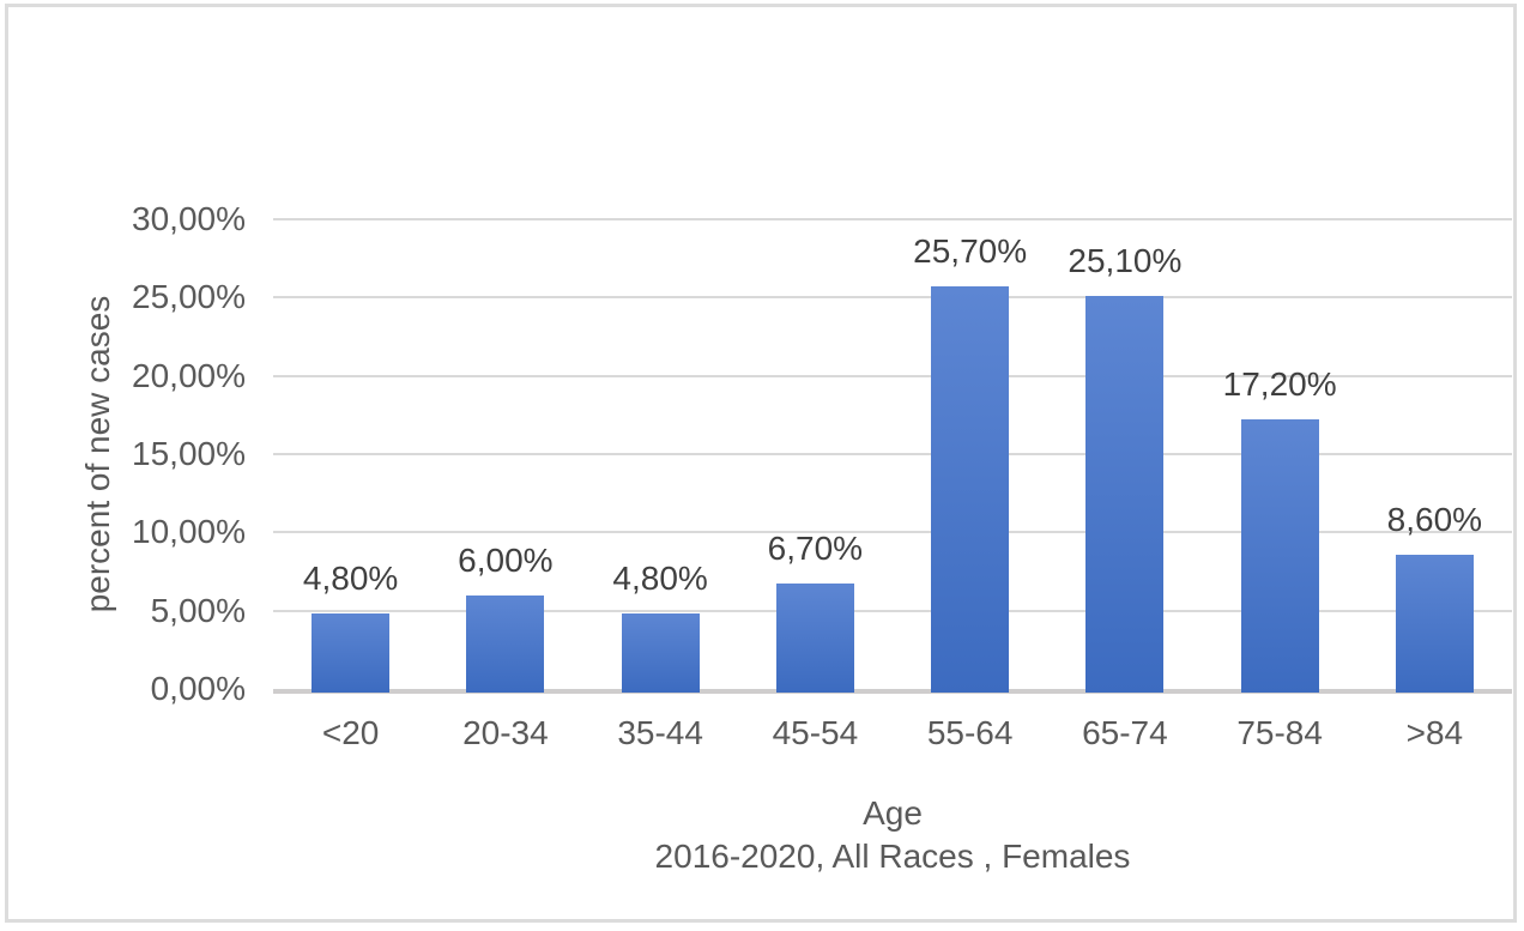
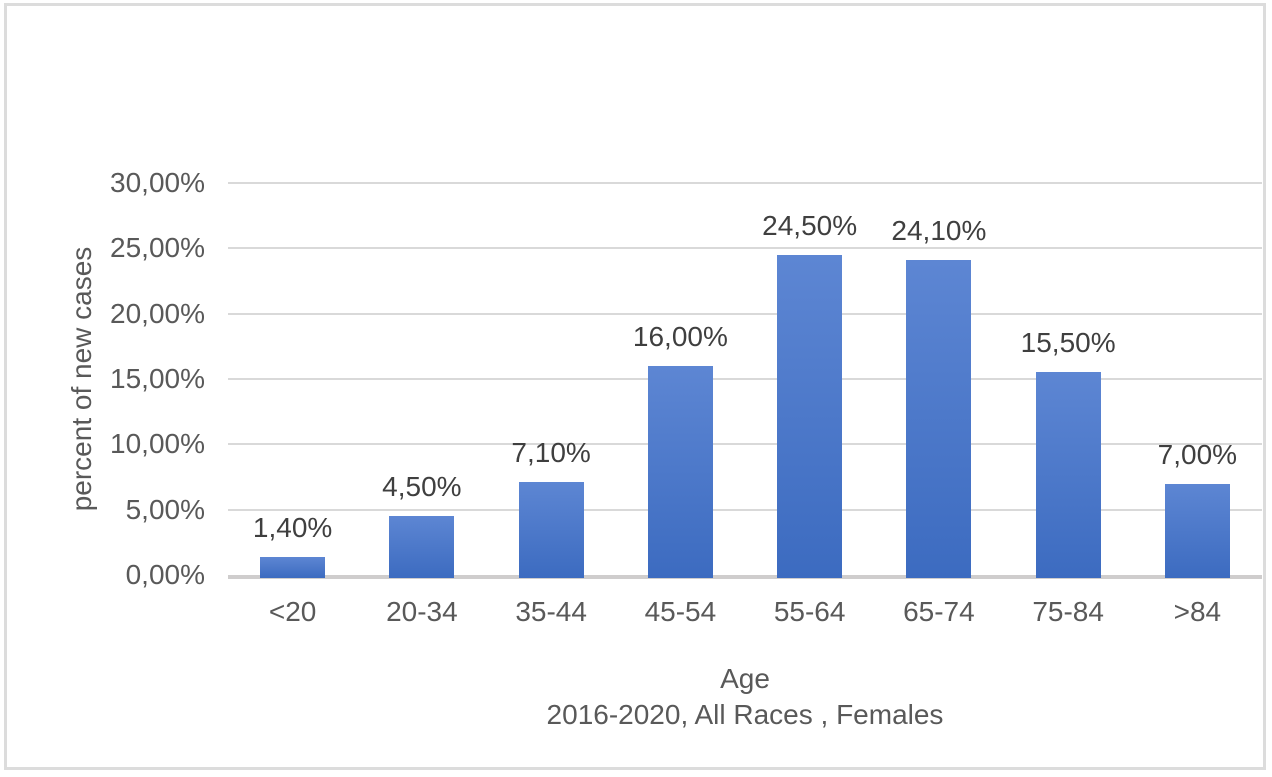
<20: 4,80% -> 1,40%
20-34: 6,00% -> 4,50%
35-44: 4,80% -> 7,10%
45-54: 6,70% -> 16,00%
55-64: 25,70% -> 24,50%
65-74: 25,10% -> 24,10%
75-84: 17,20% -> 15,50%
>84: 8,60% -> 7,00%
